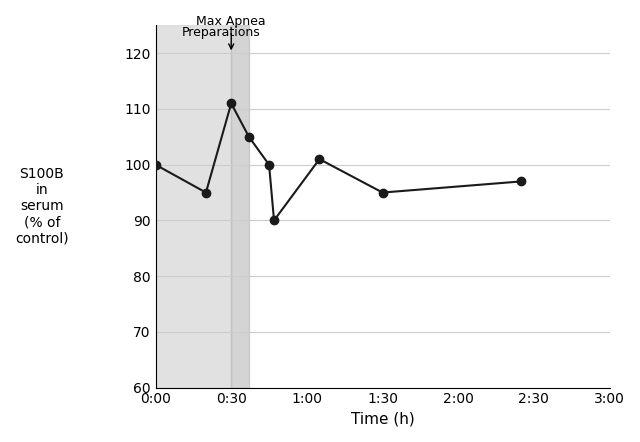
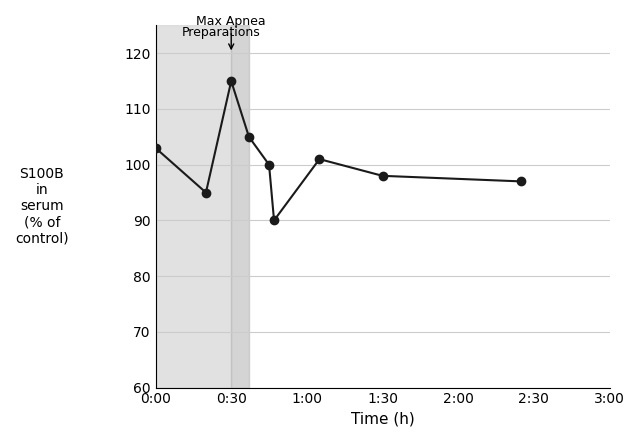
0:00: 100 -> 103
0:30: 111 -> 115
1:30: 95 -> 98
